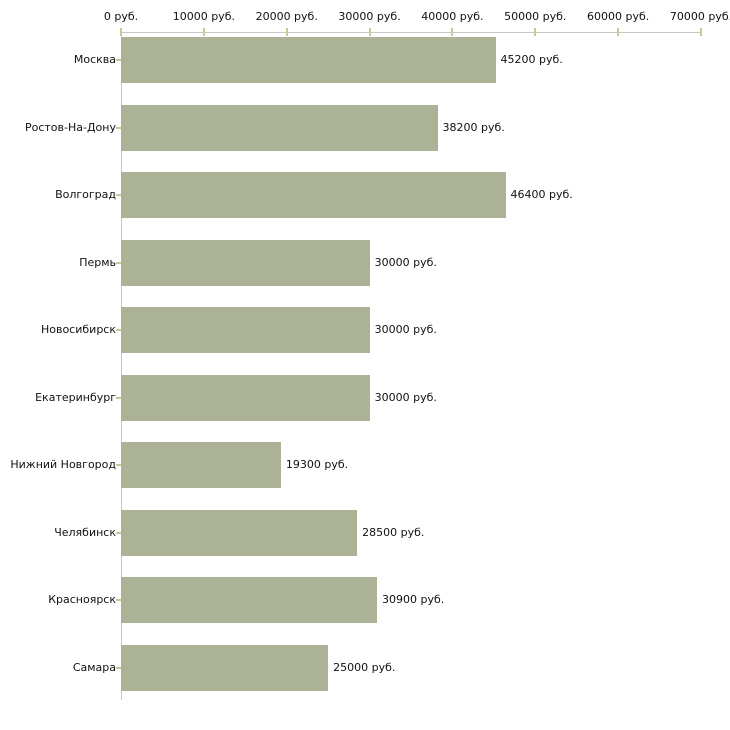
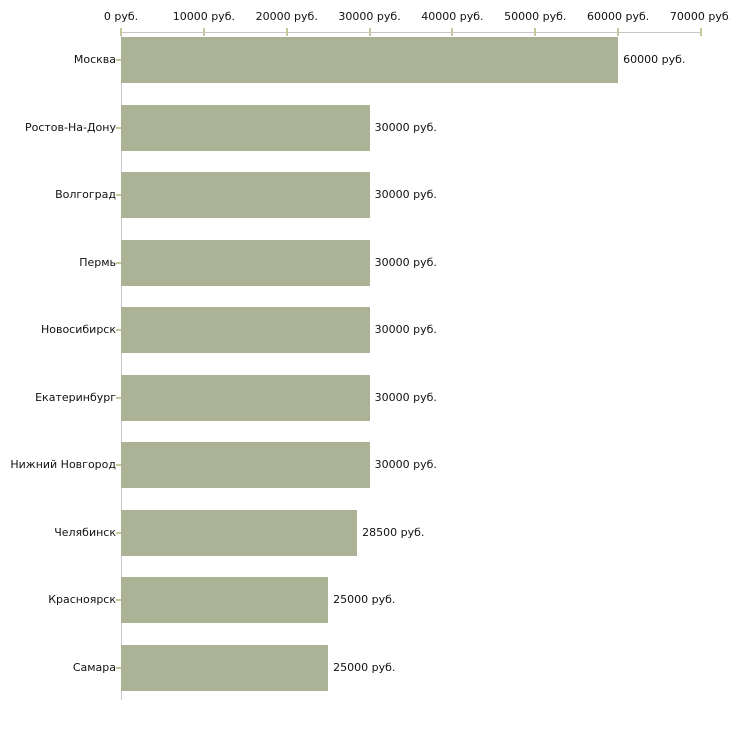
Москва: 45200 -> 60000
Ростов-На-Дону: 38200 -> 30000
Волгоград: 46400 -> 30000
Нижний Новгород: 19300 -> 30000
Красноярск: 30900 -> 25000
